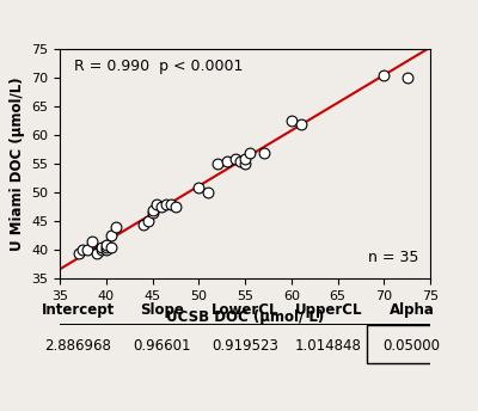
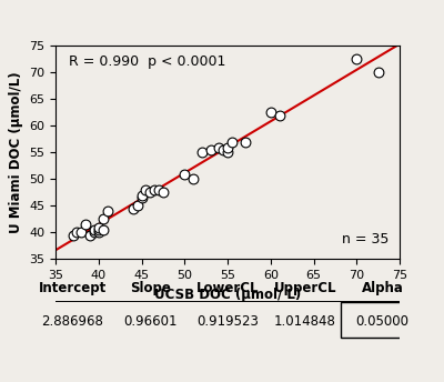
70: 70.5 -> 72.5
